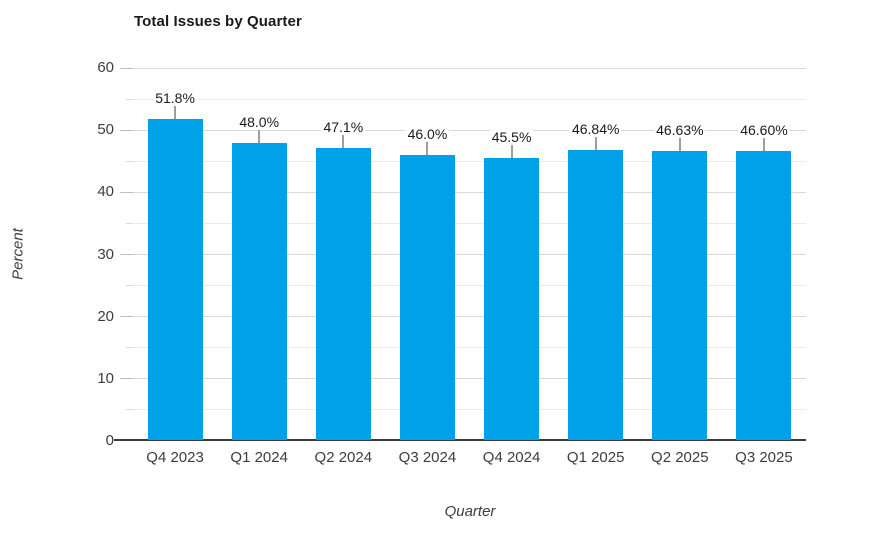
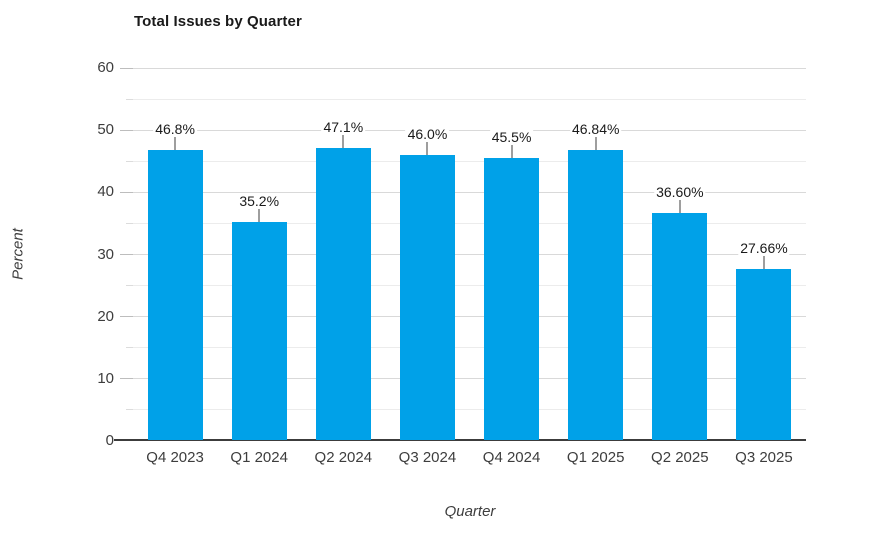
Q4 2023: 51.8% -> 46.8%
Q1 2024: 48.0% -> 35.2%
Q2 2025: 46.63% -> 36.60%
Q3 2025: 46.60% -> 27.66%
